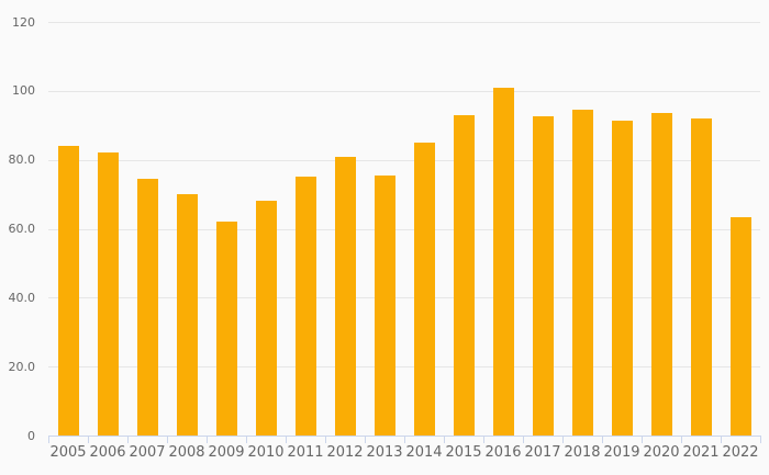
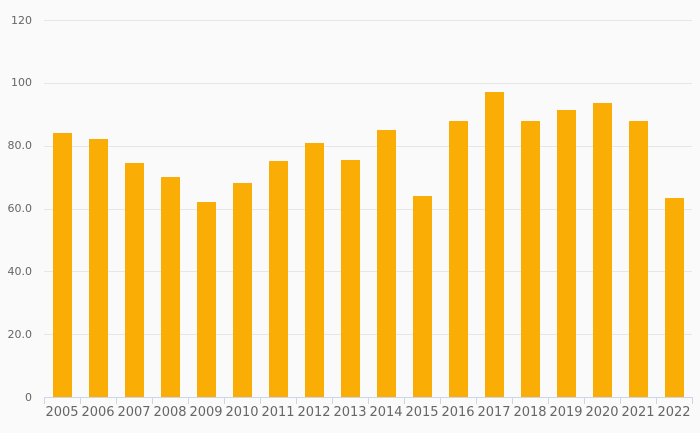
2015: 93 -> 64
2016: 101 -> 88
2017: 92 -> 97
2018: 94 -> 88
2021: 92 -> 88
